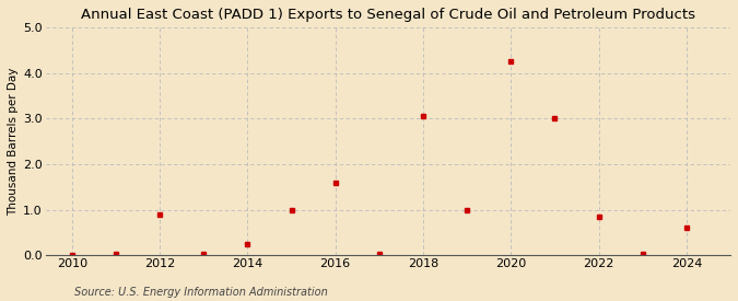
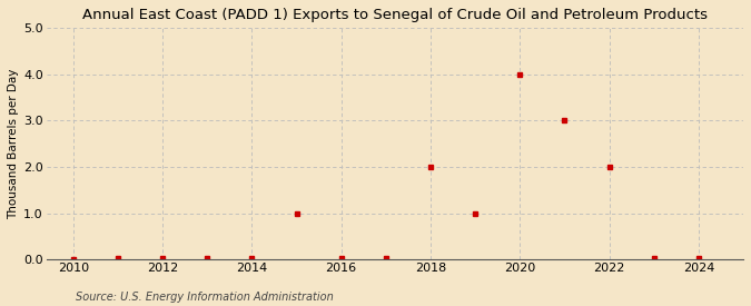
2012: 0.90 -> 0.02
2014: 0.25 -> 0.02
2016: 1.60 -> 0.02
2018: 3.05 -> 2.00
2020: 4.25 -> 4.00
2022: 0.85 -> 2.00
2024: 0.60 -> 0.02
